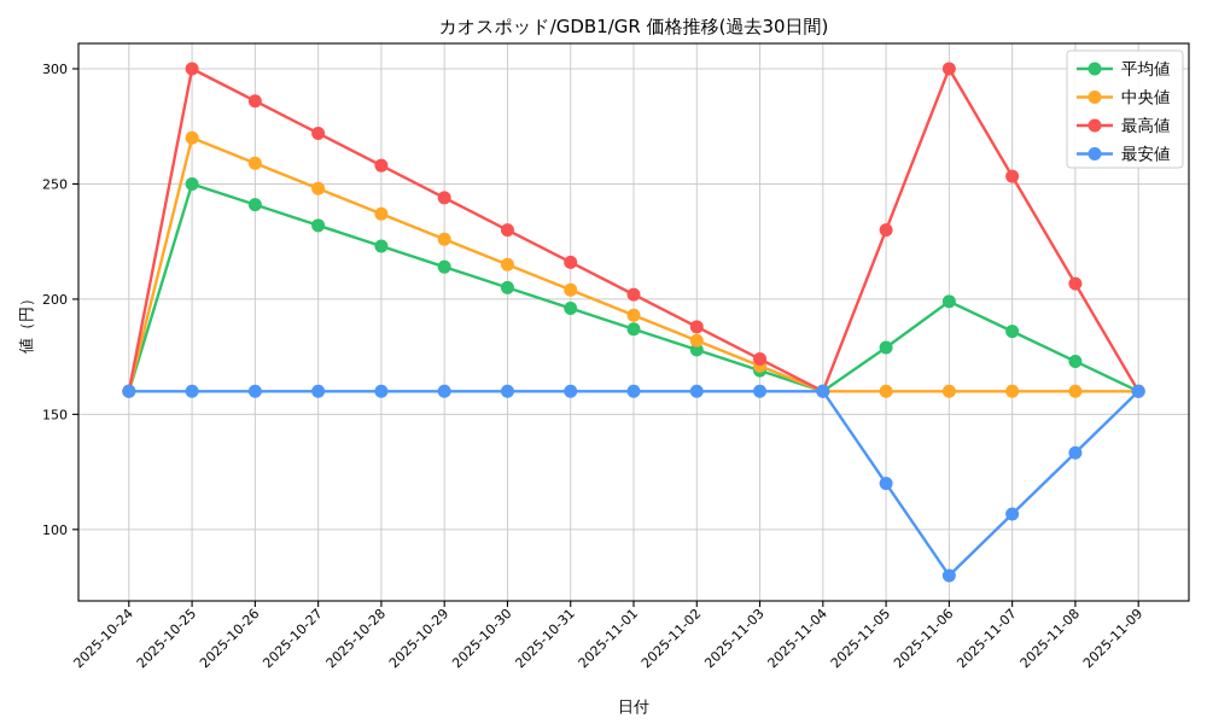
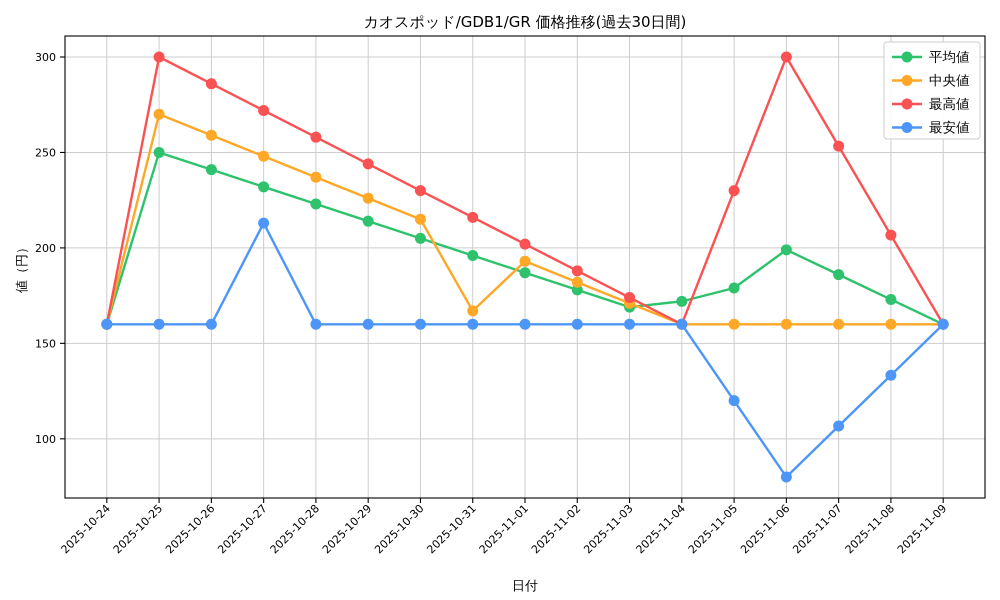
最安値/2025-10-27: 160 -> 213
中央値/2025-10-31: 204 -> 167
平均値/2025-11-04: 160 -> 172
